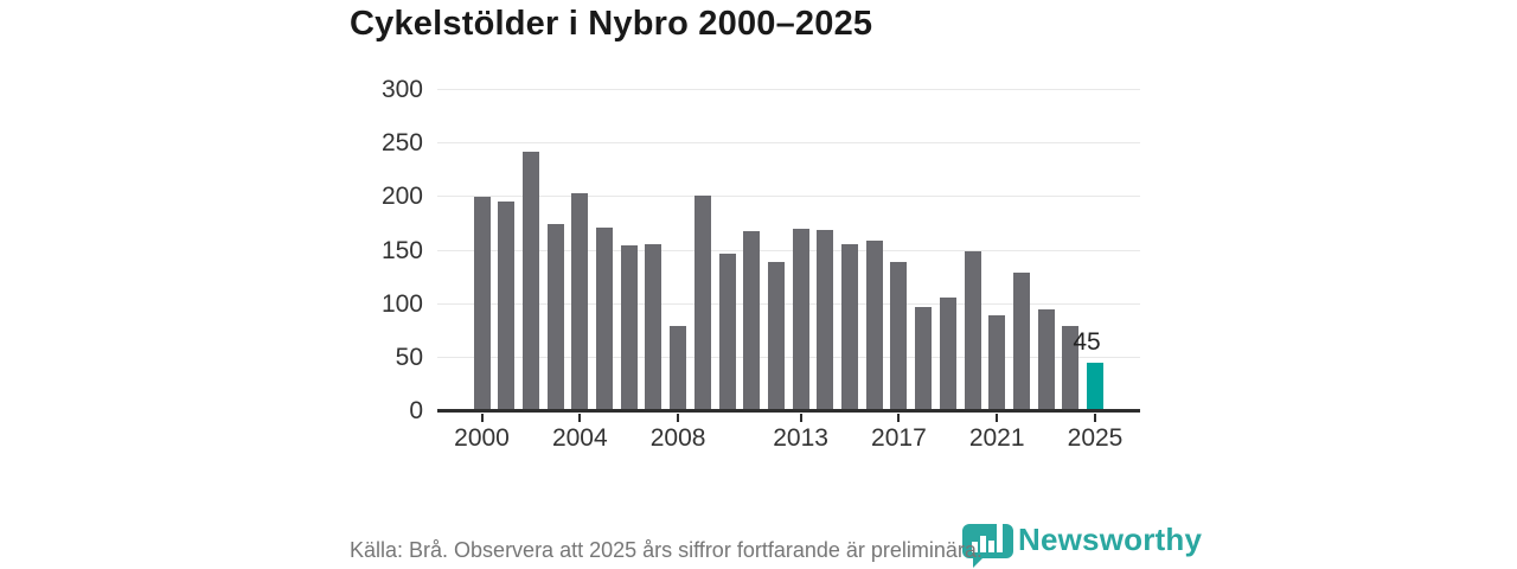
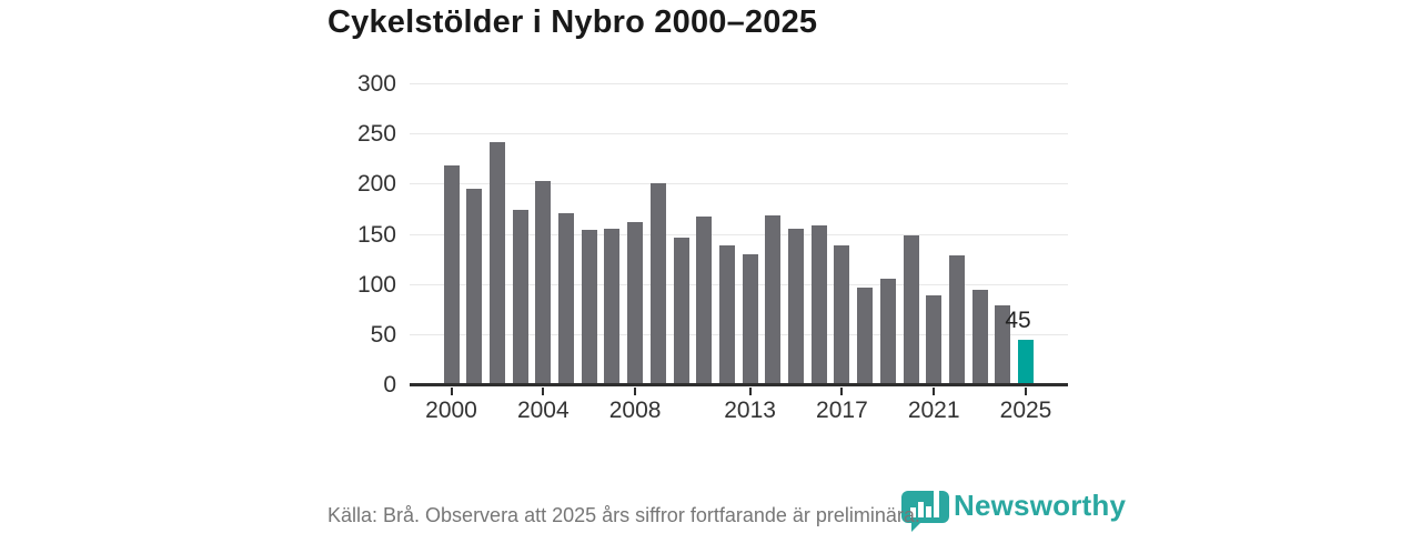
2000: 200 -> 220
2008: 80 -> 160
2013: 170 -> 130
